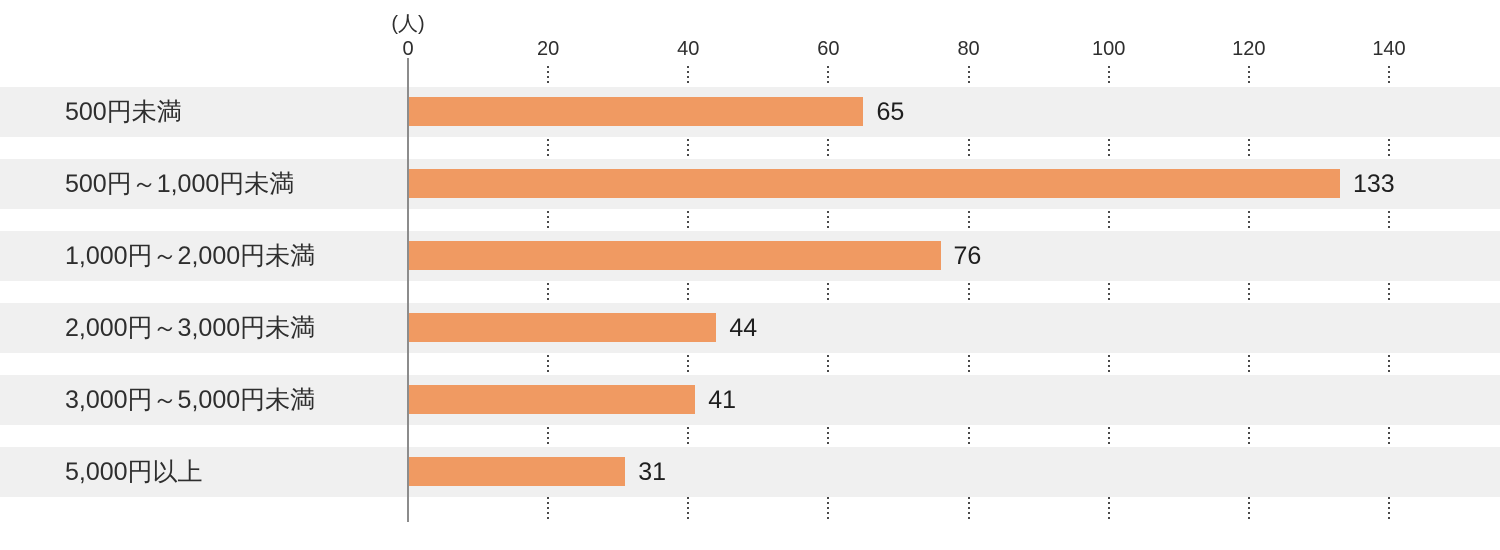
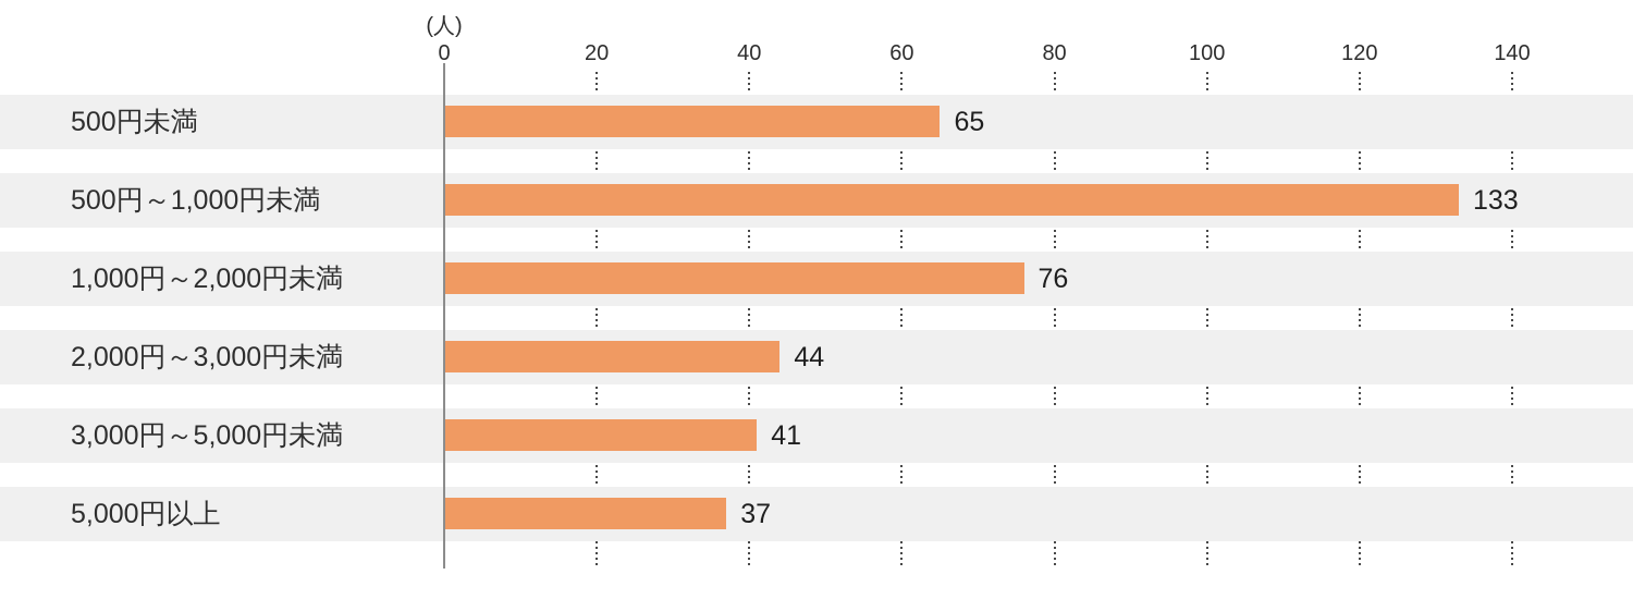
5,000円以上: 31 -> 37
